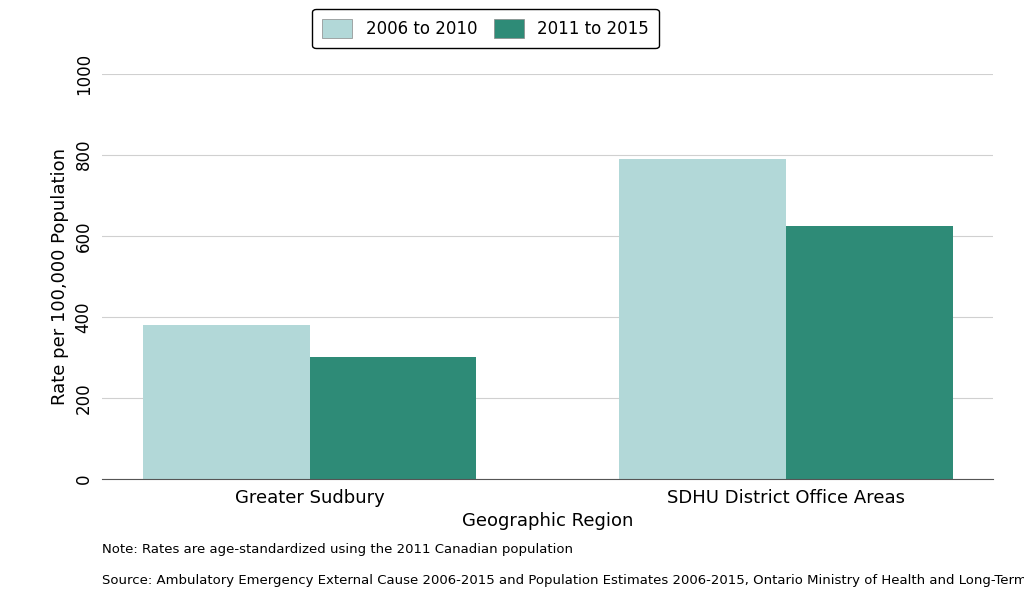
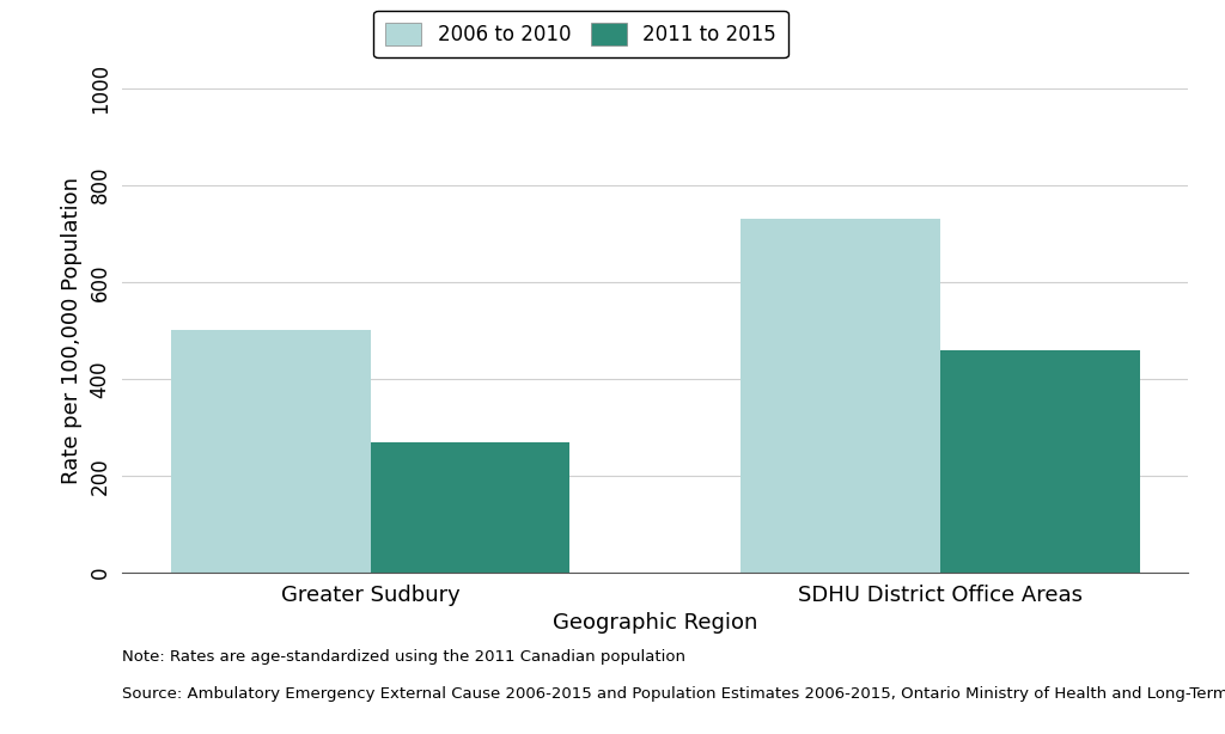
2006 to 2010/Greater Sudbury: 380 -> 500
2011 to 2015/Greater Sudbury: 300 -> 270
2006 to 2010/SDHU District Office Areas: 790 -> 730
2011 to 2015/SDHU District Office Areas: 625 -> 460
